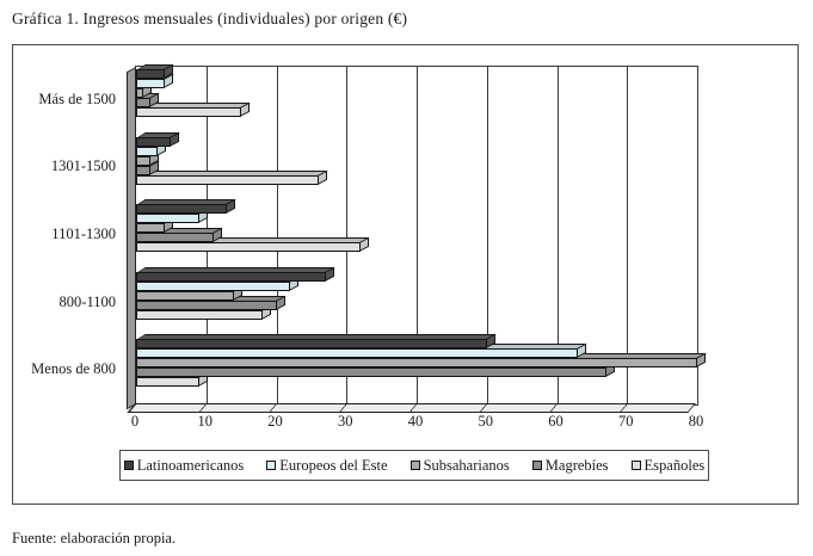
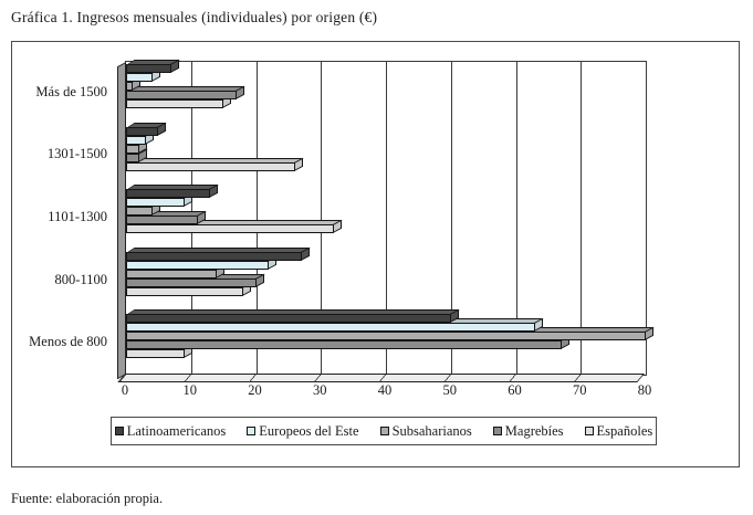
Latinoamericanos/Más de 1500: 4 -> 7
Magrebíes/Más de 1500: 2 -> 17
